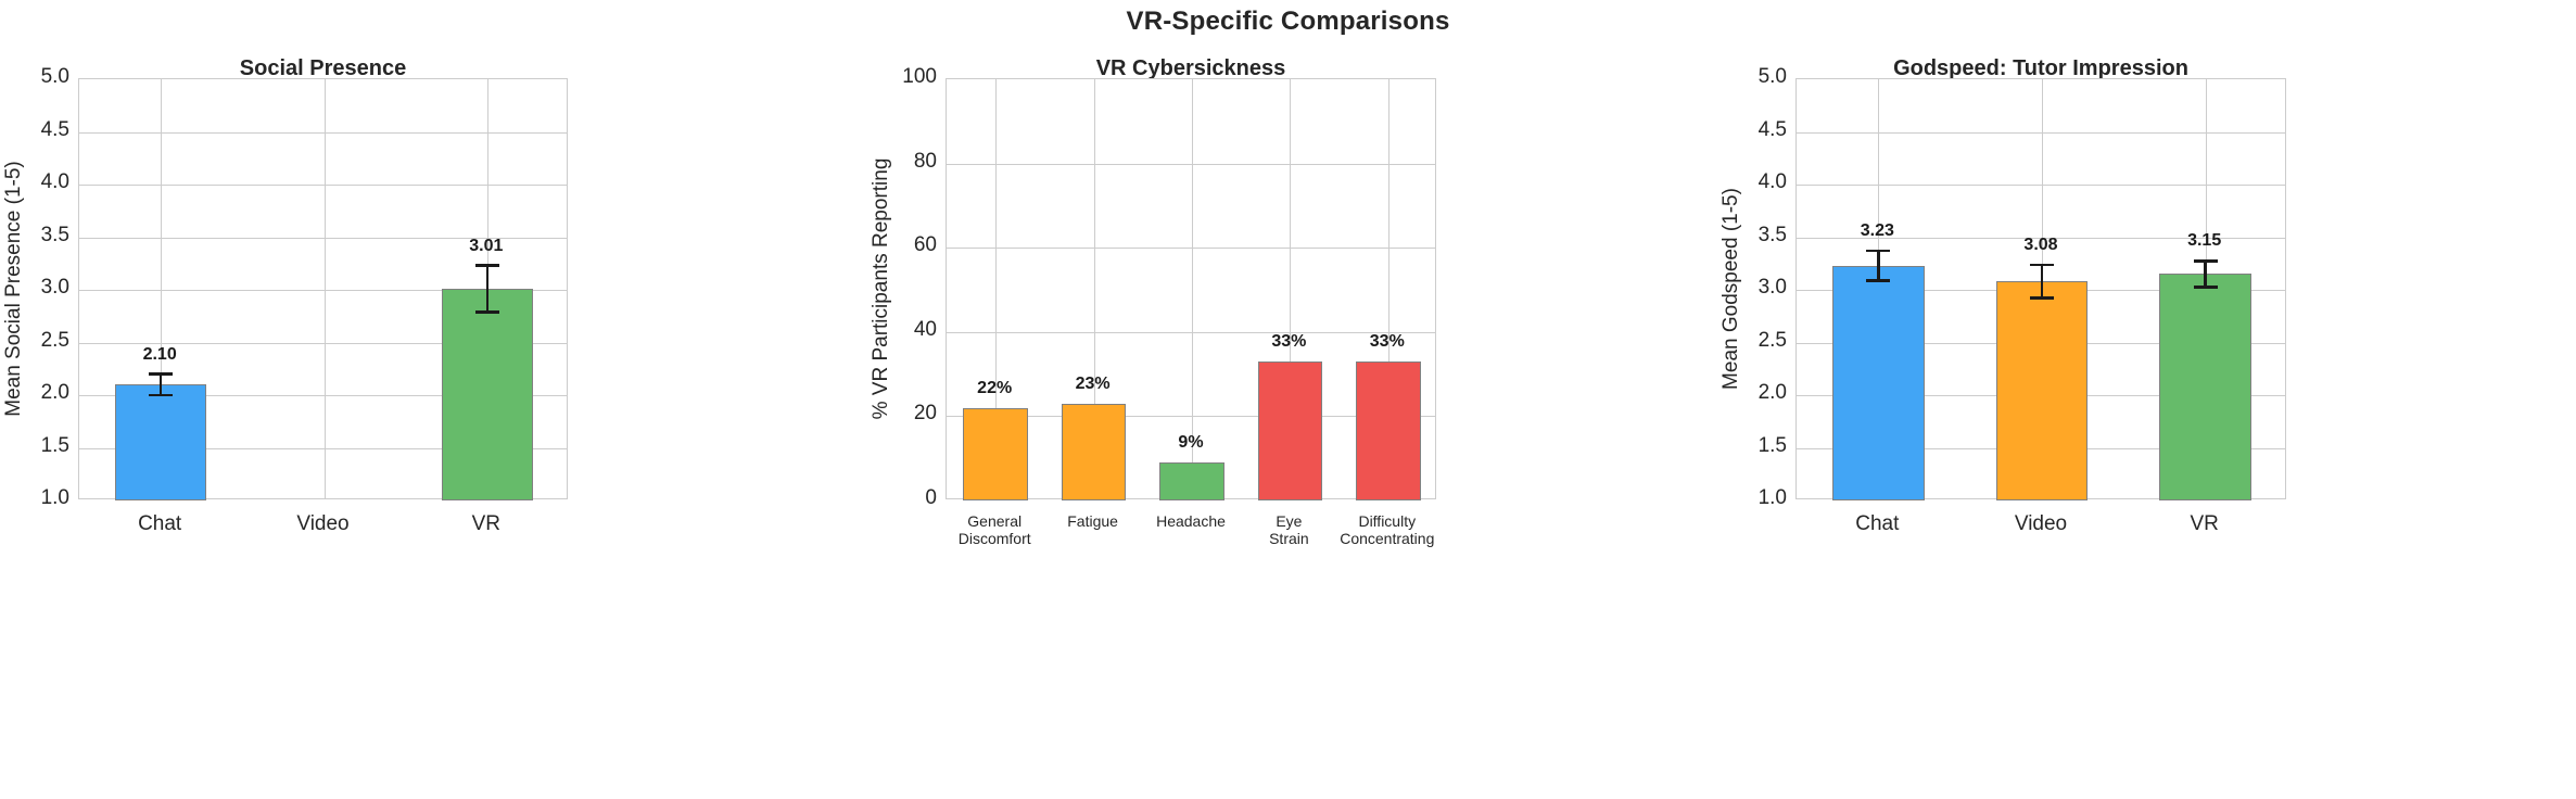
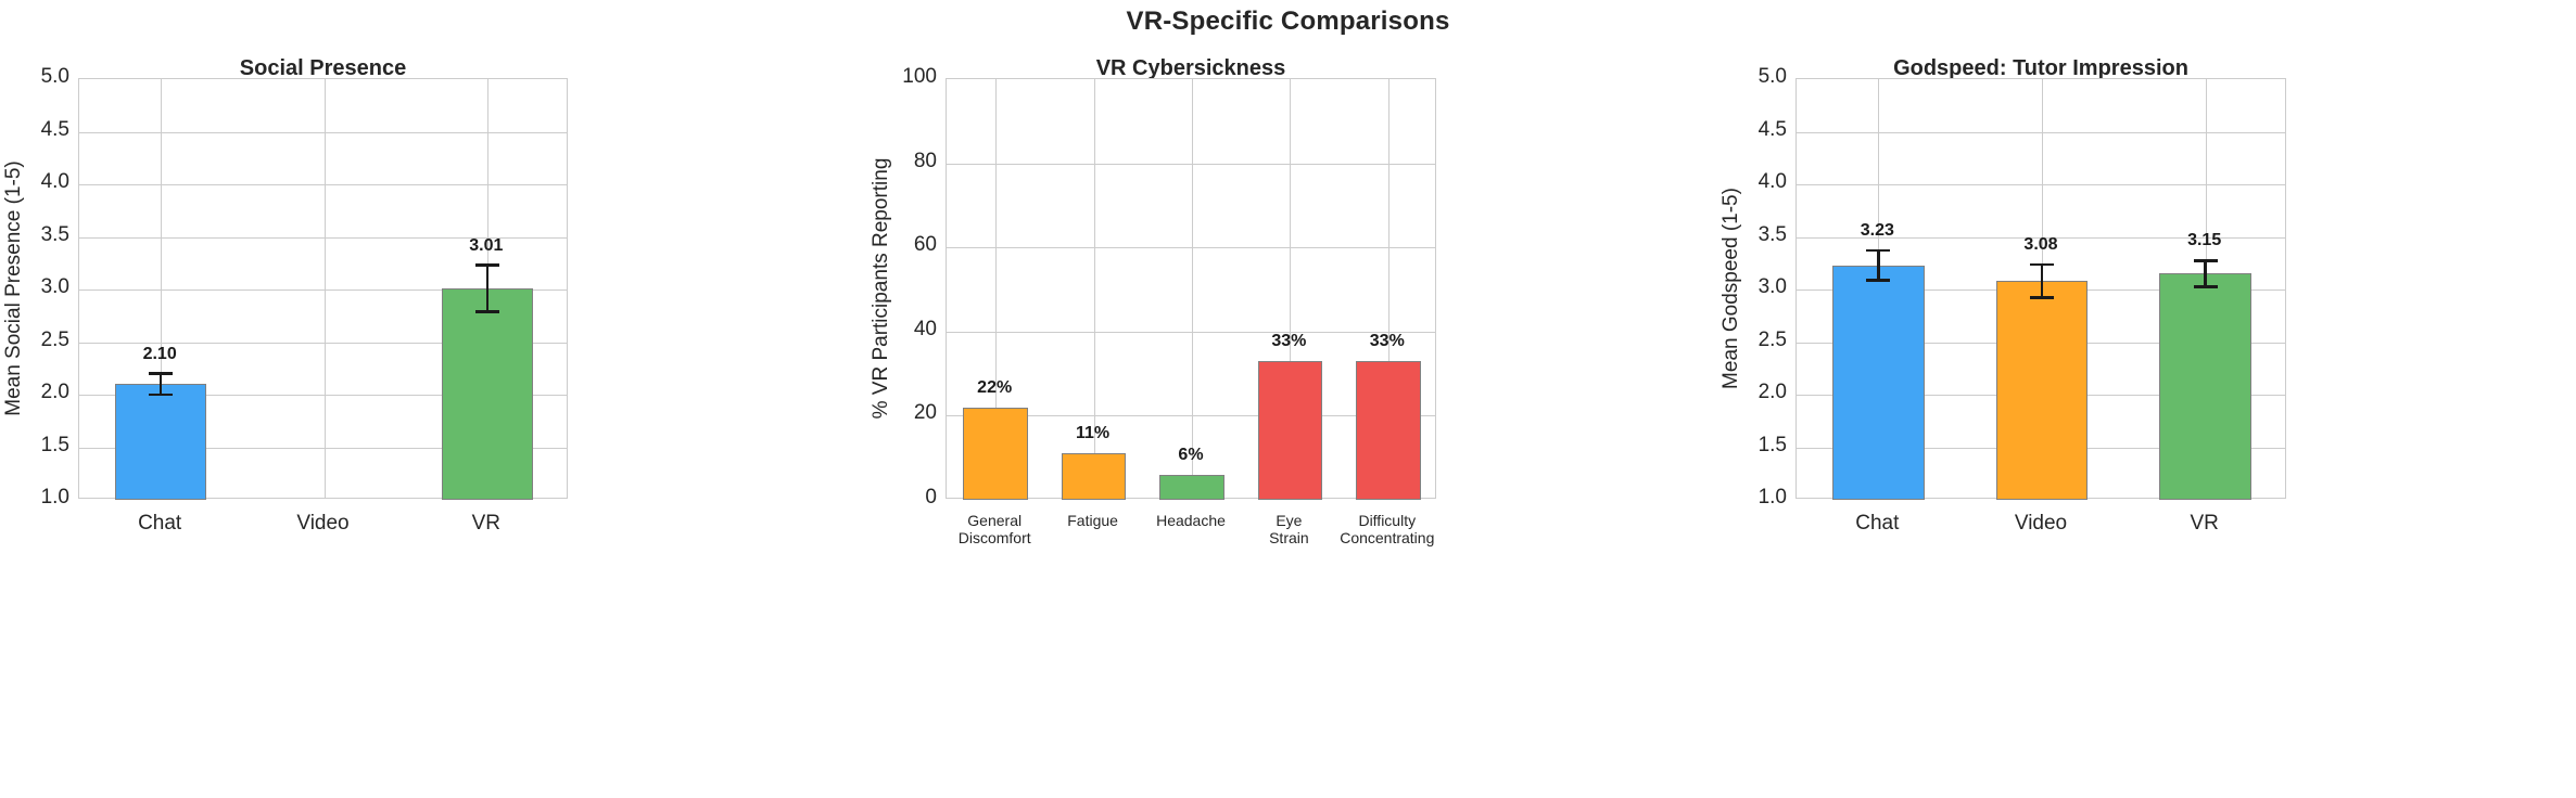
VR Cybersickness/Fatigue: 23% -> 11%
VR Cybersickness/Headache: 9% -> 6%
